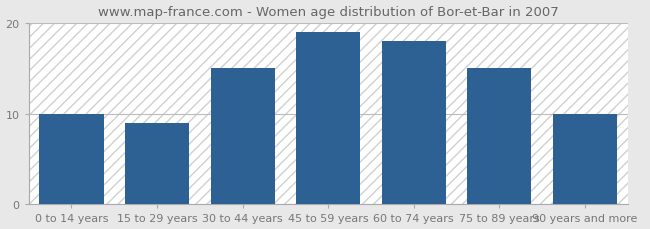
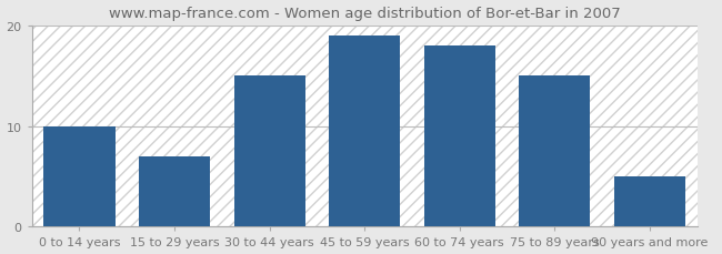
15 to 29 years: 9 -> 7
90 years and more: 10 -> 5
